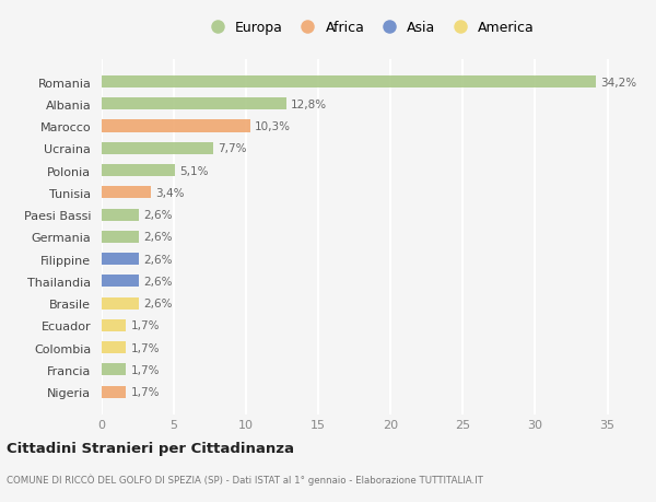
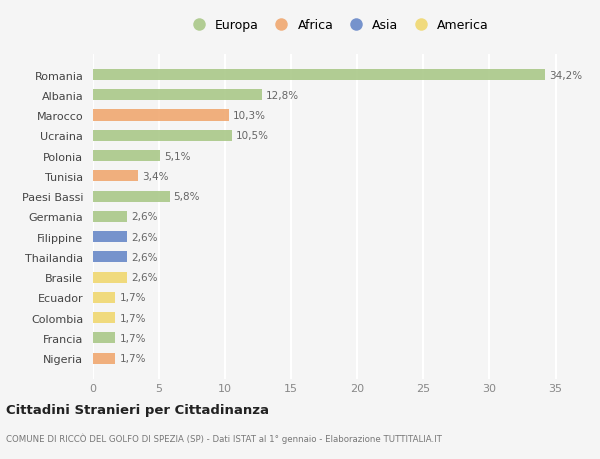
Ucraina: 7,7% -> 10,5%
Paesi Bassi: 2,6% -> 5,8%
